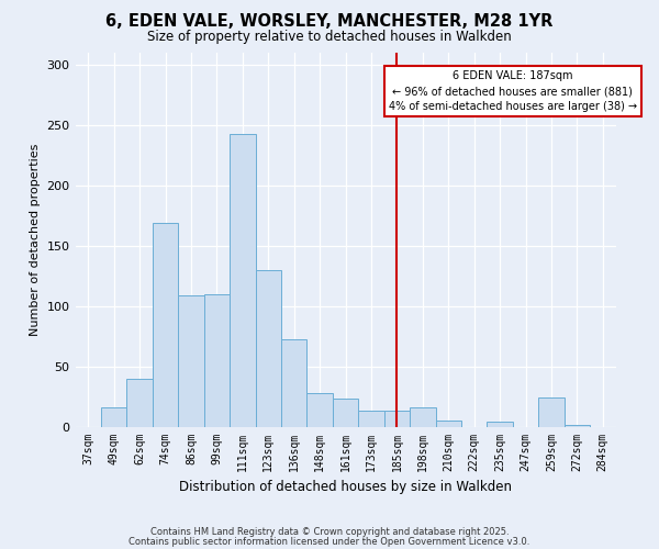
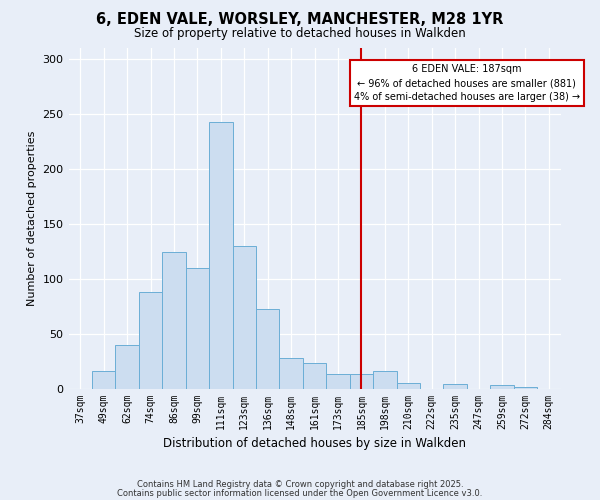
74sqm: 169 -> 88
86sqm: 109 -> 124
259sqm: 24 -> 3
